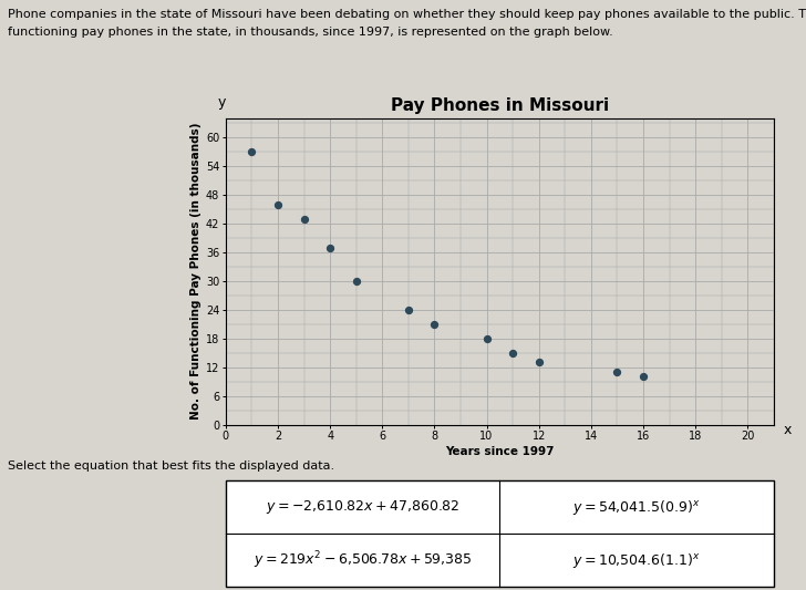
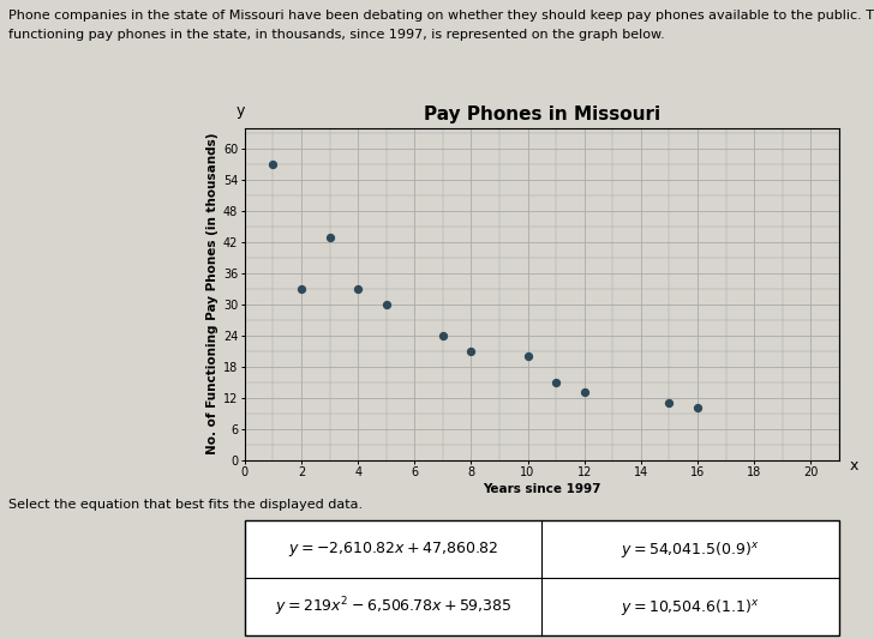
2: 46 -> 33
4: 37 -> 33
10: 18 -> 20
